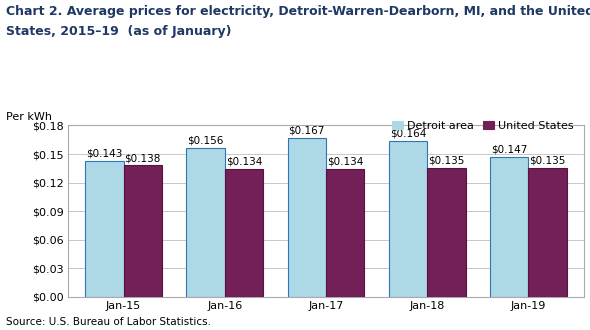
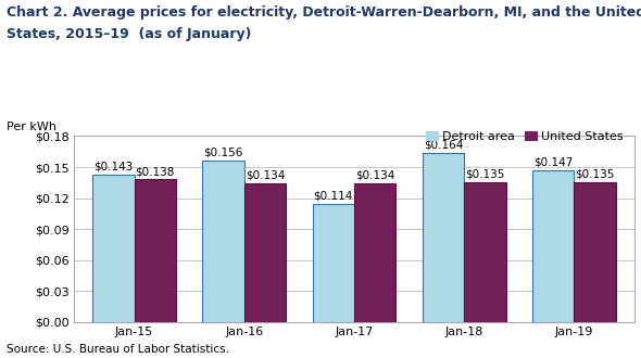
Detroit area/Jan-17: $0.167 -> $0.114
